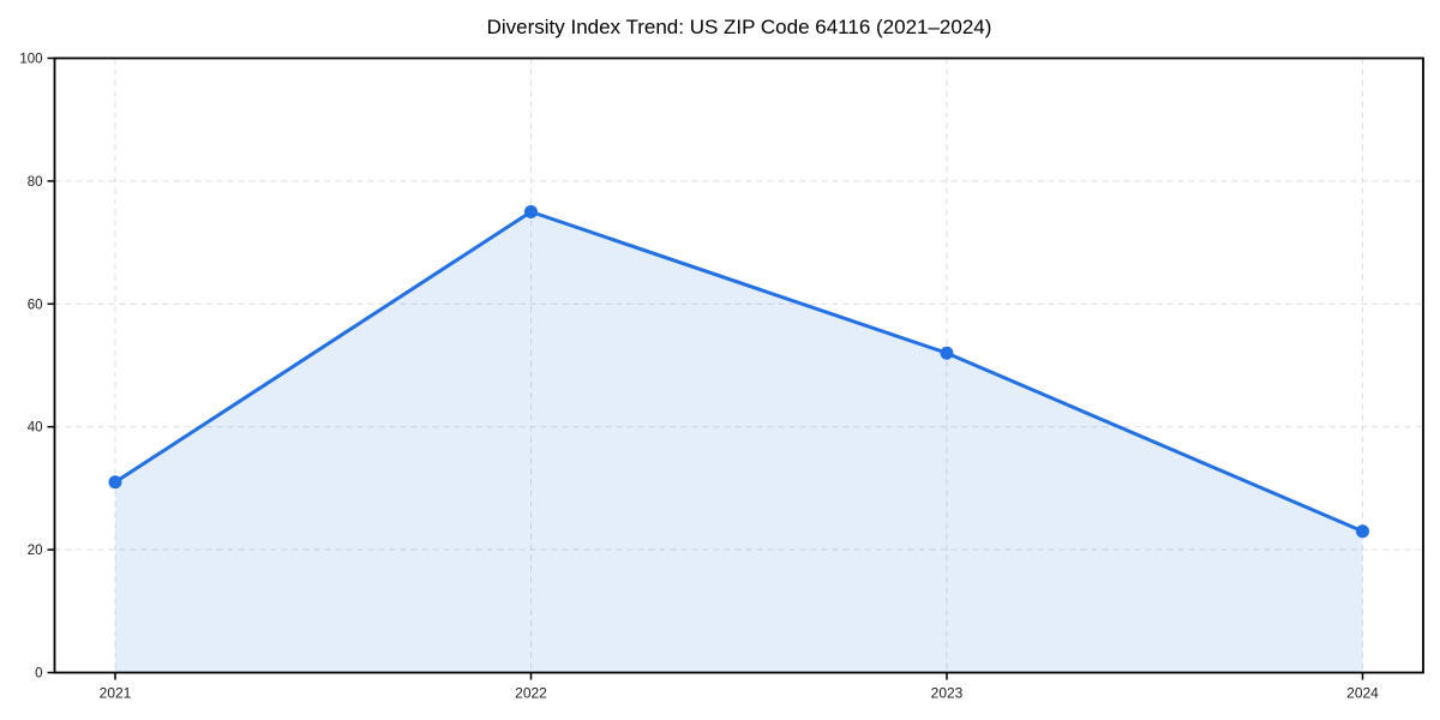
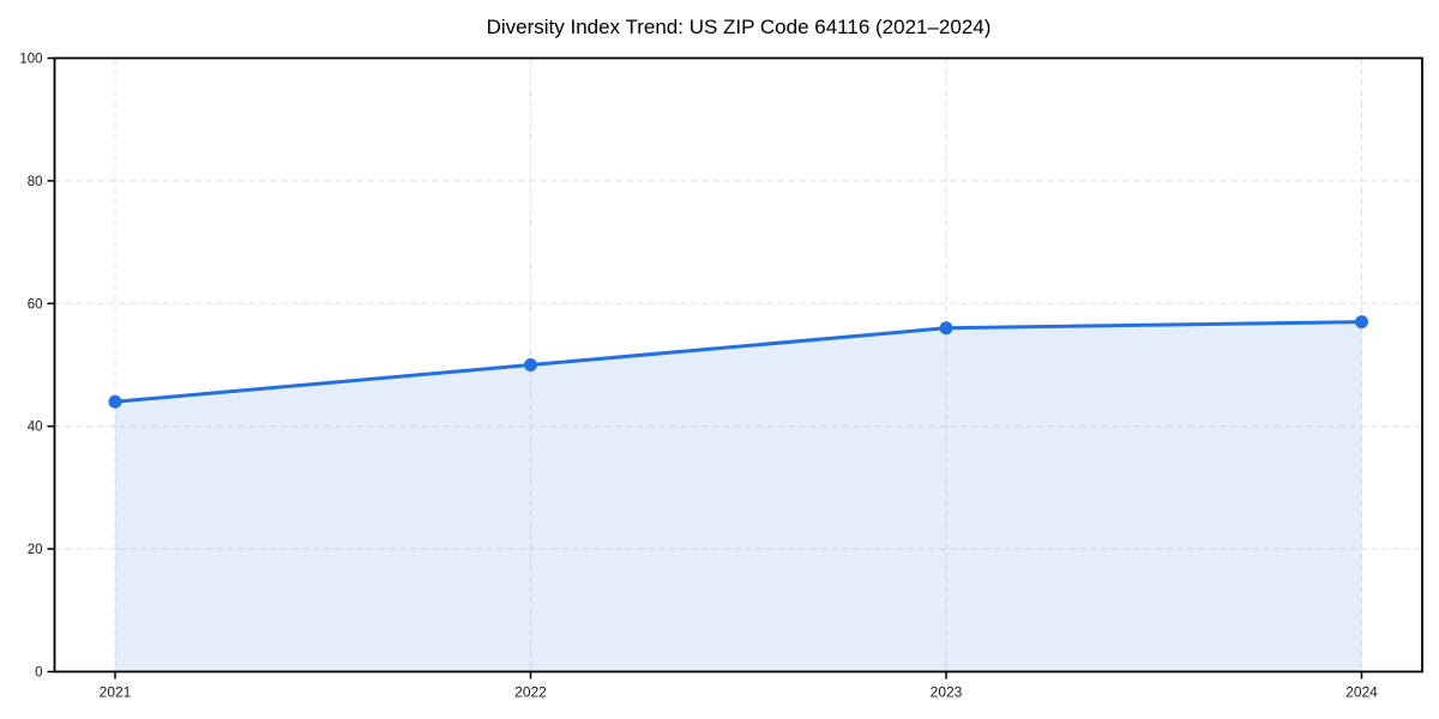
2021: 31 -> 44
2022: 75 -> 50
2023: 52 -> 56
2024: 23 -> 57
